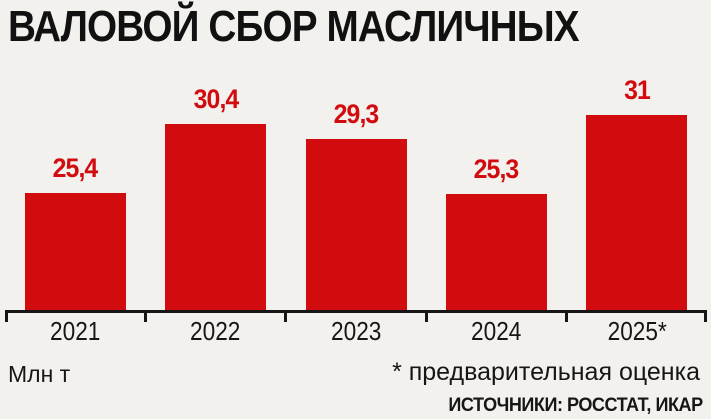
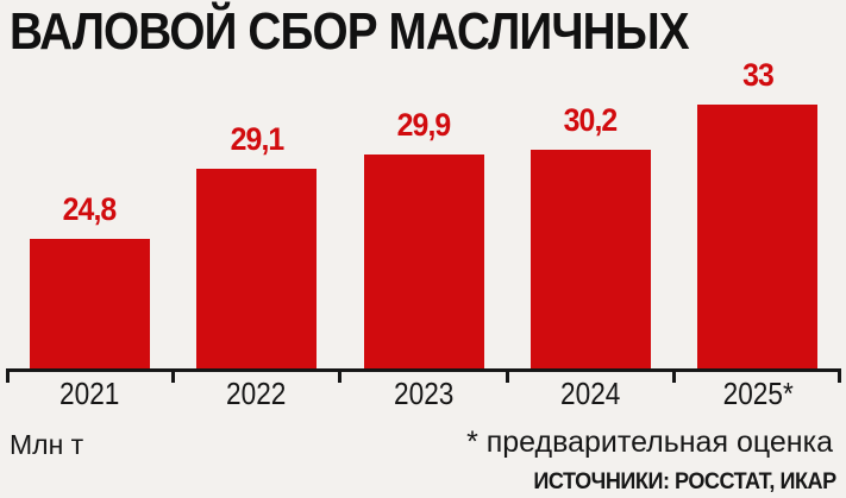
2021: 25,4 -> 24,8
2022: 30,4 -> 29,1
2023: 29,3 -> 29,9
2024: 25,3 -> 30,2
2025*: 31 -> 33
